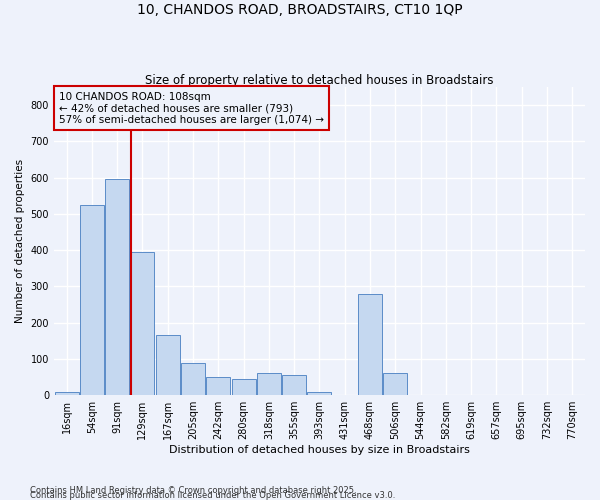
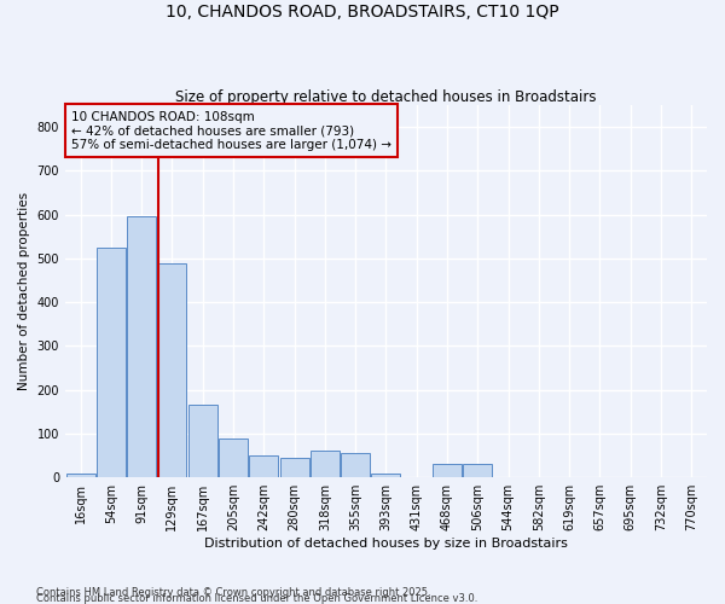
129sqm: 395 -> 490
468sqm: 280 -> 30
506sqm: 60 -> 30
